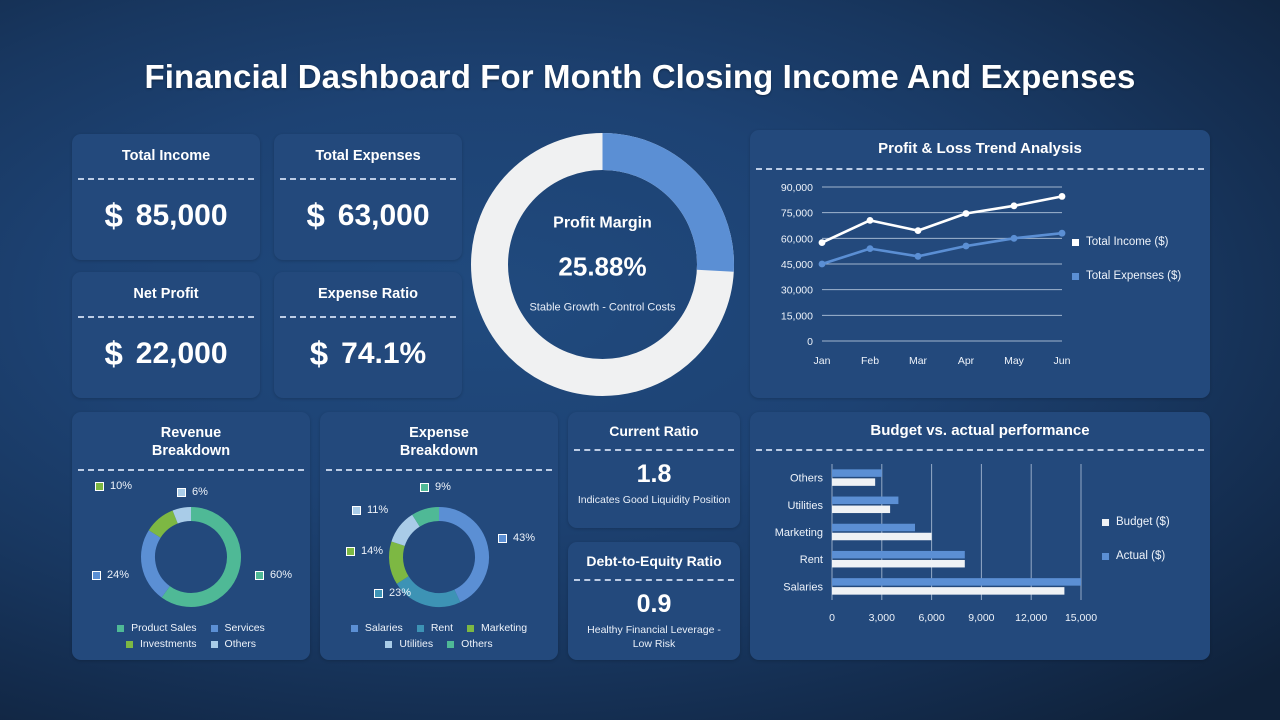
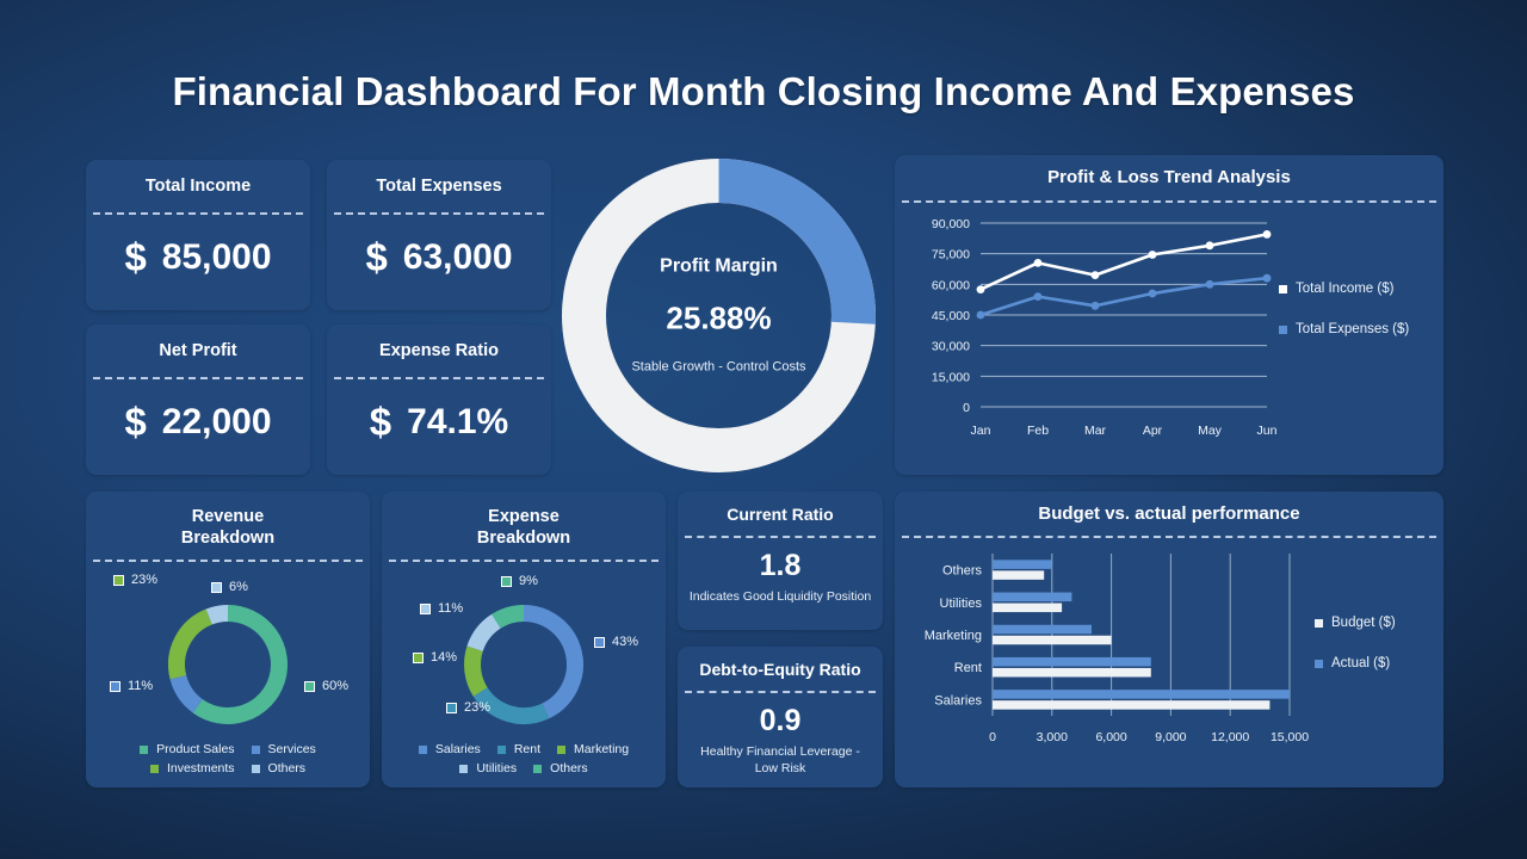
Revenue Breakdown/Services: 24% -> 11%
Revenue Breakdown/Investments: 10% -> 23%
